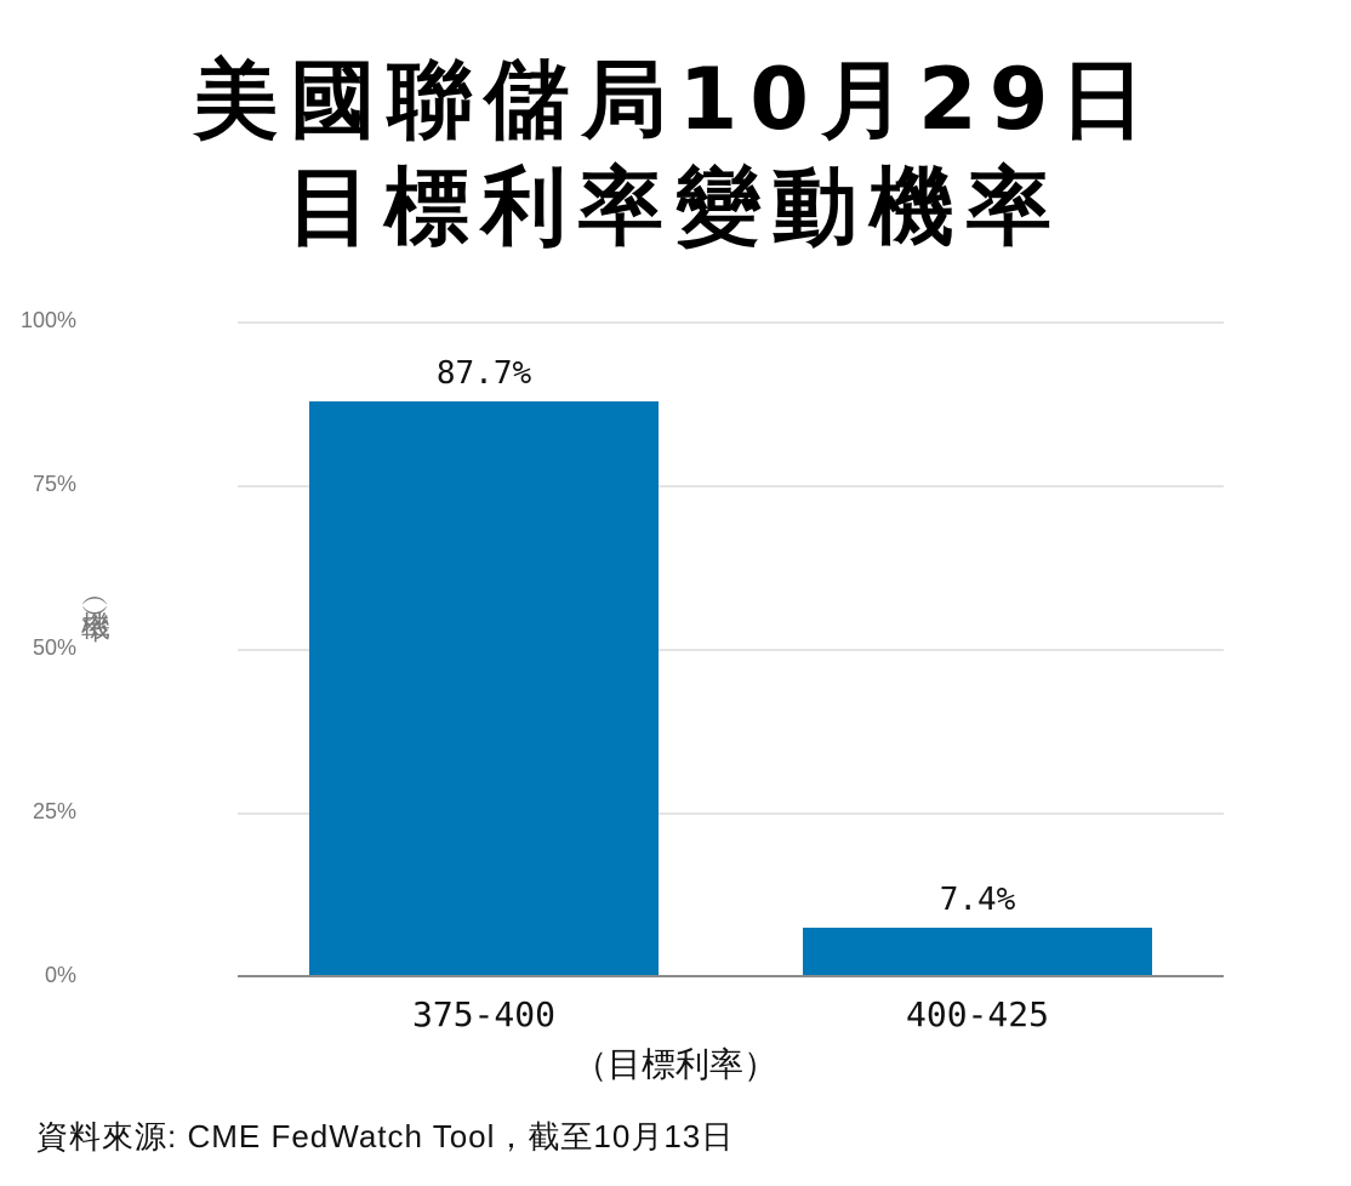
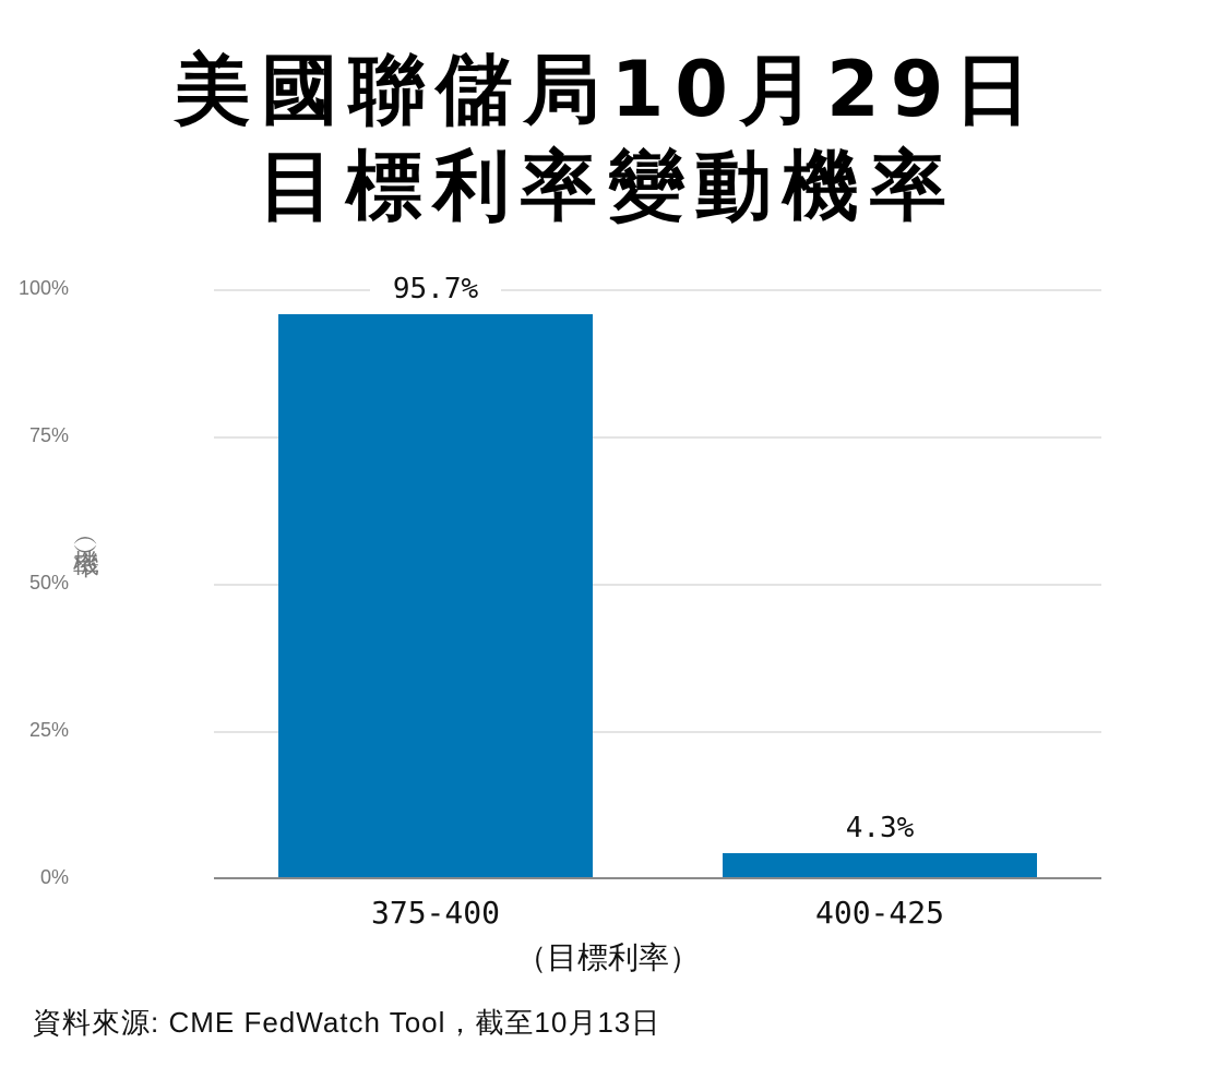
375-400: 87.7% -> 95.7%
400-425: 7.4% -> 4.3%
